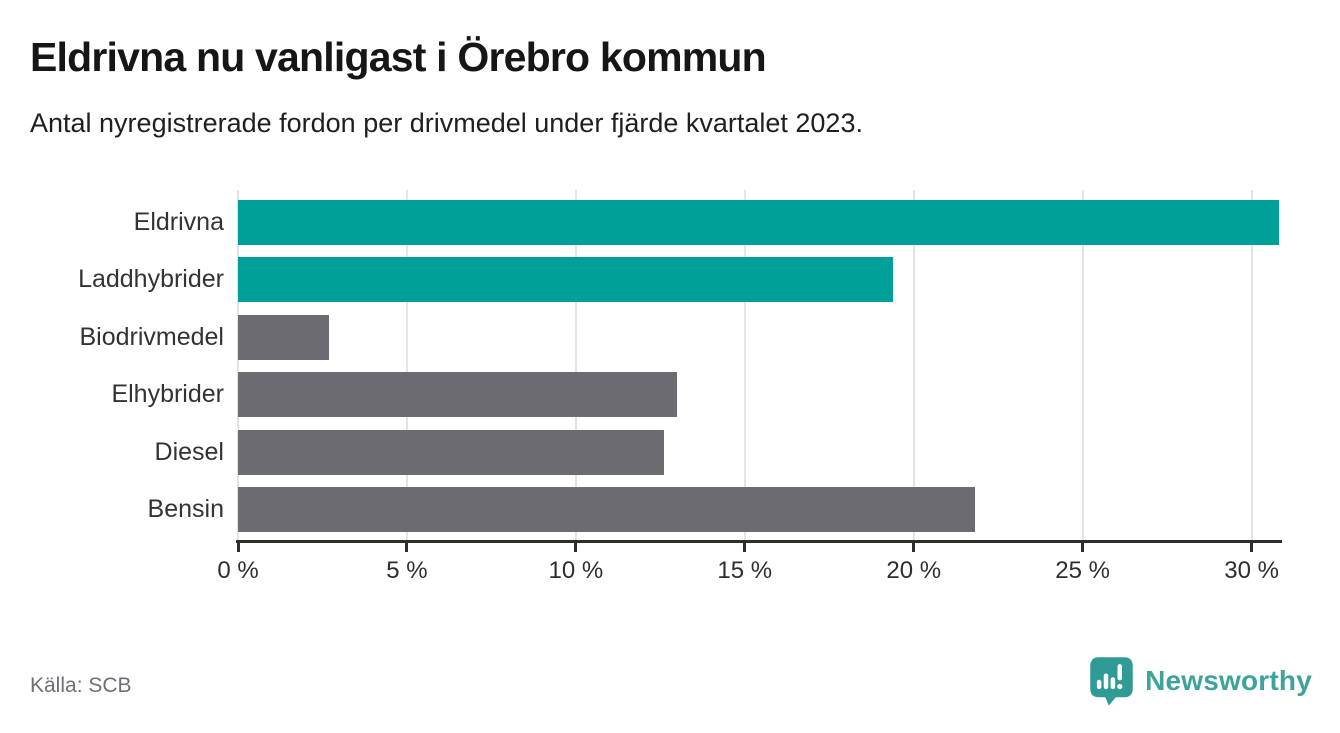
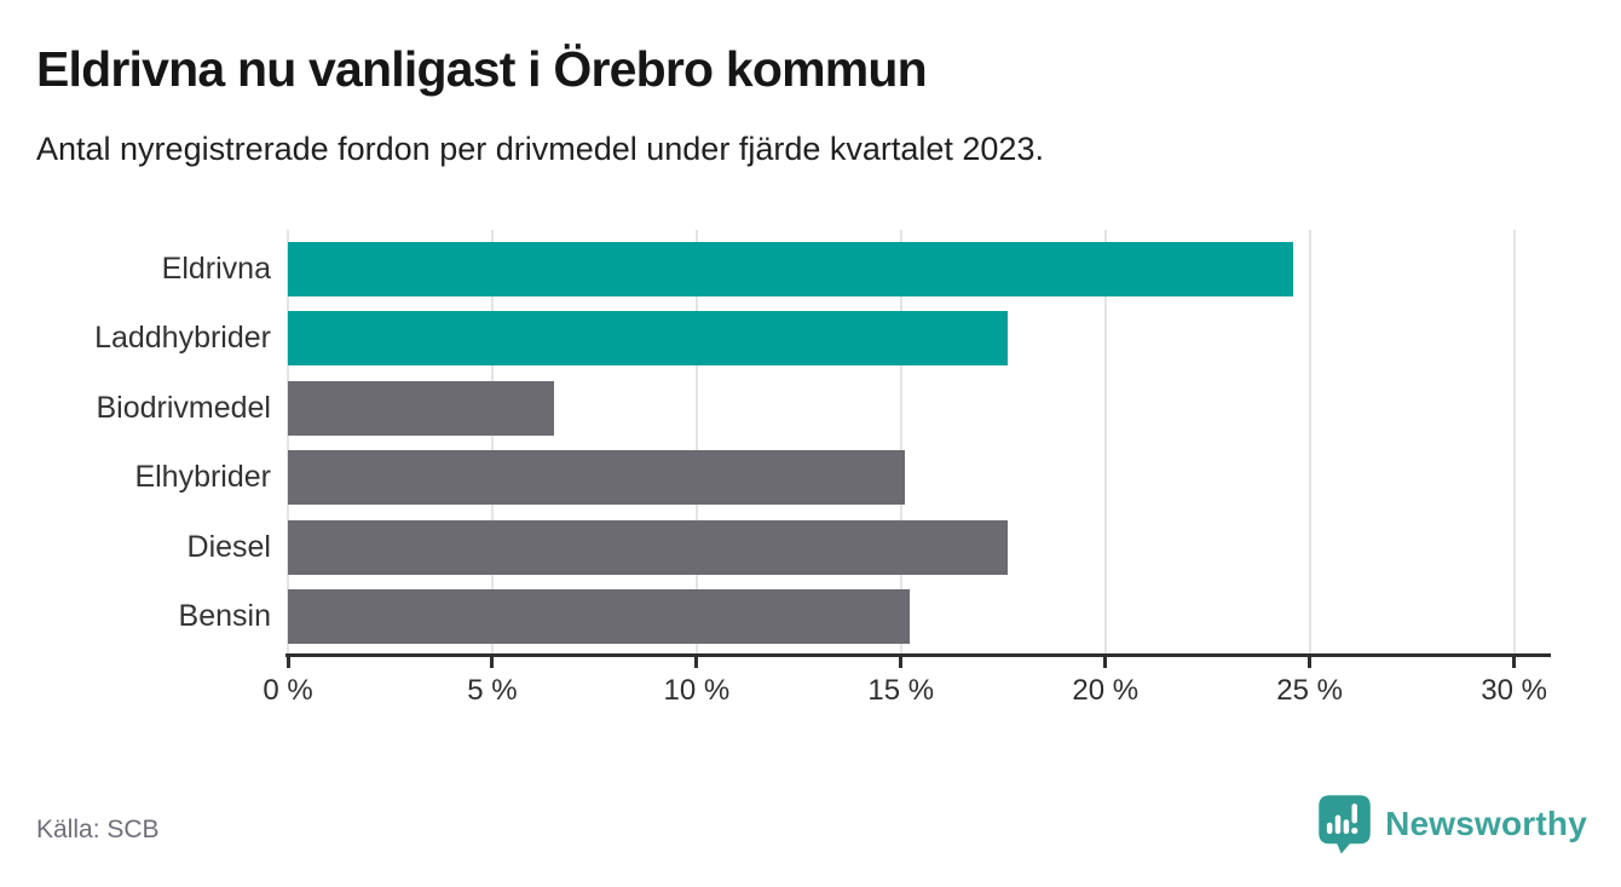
Eldrivna: 30.8% -> 24.6%
Laddhybrider: 19.4% -> 17.6%
Biodrivmedel: 2.7% -> 6.5%
Elhybrider: 13.0% -> 15.1%
Diesel: 12.6% -> 17.6%
Bensin: 21.8% -> 15.2%
